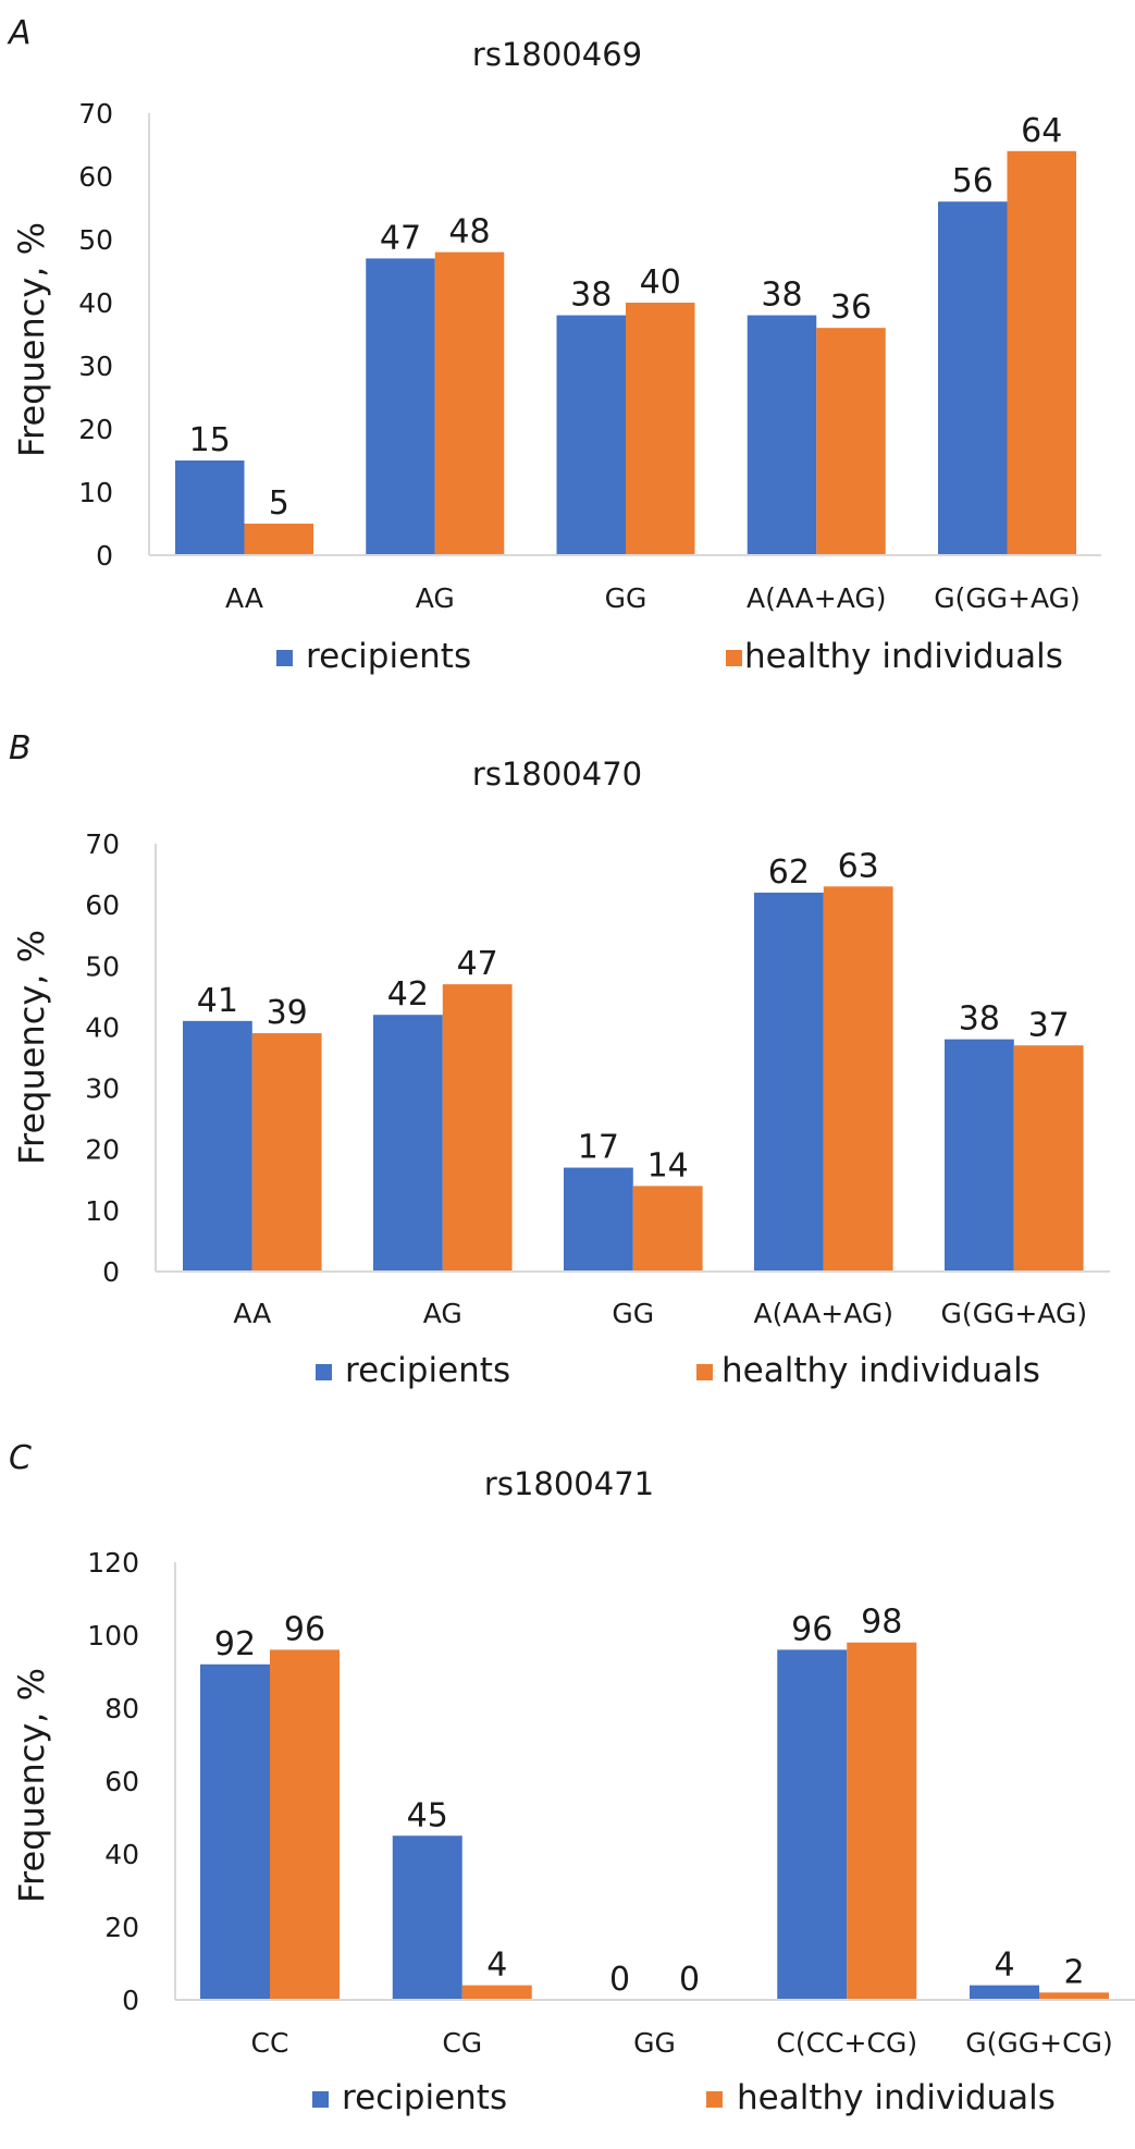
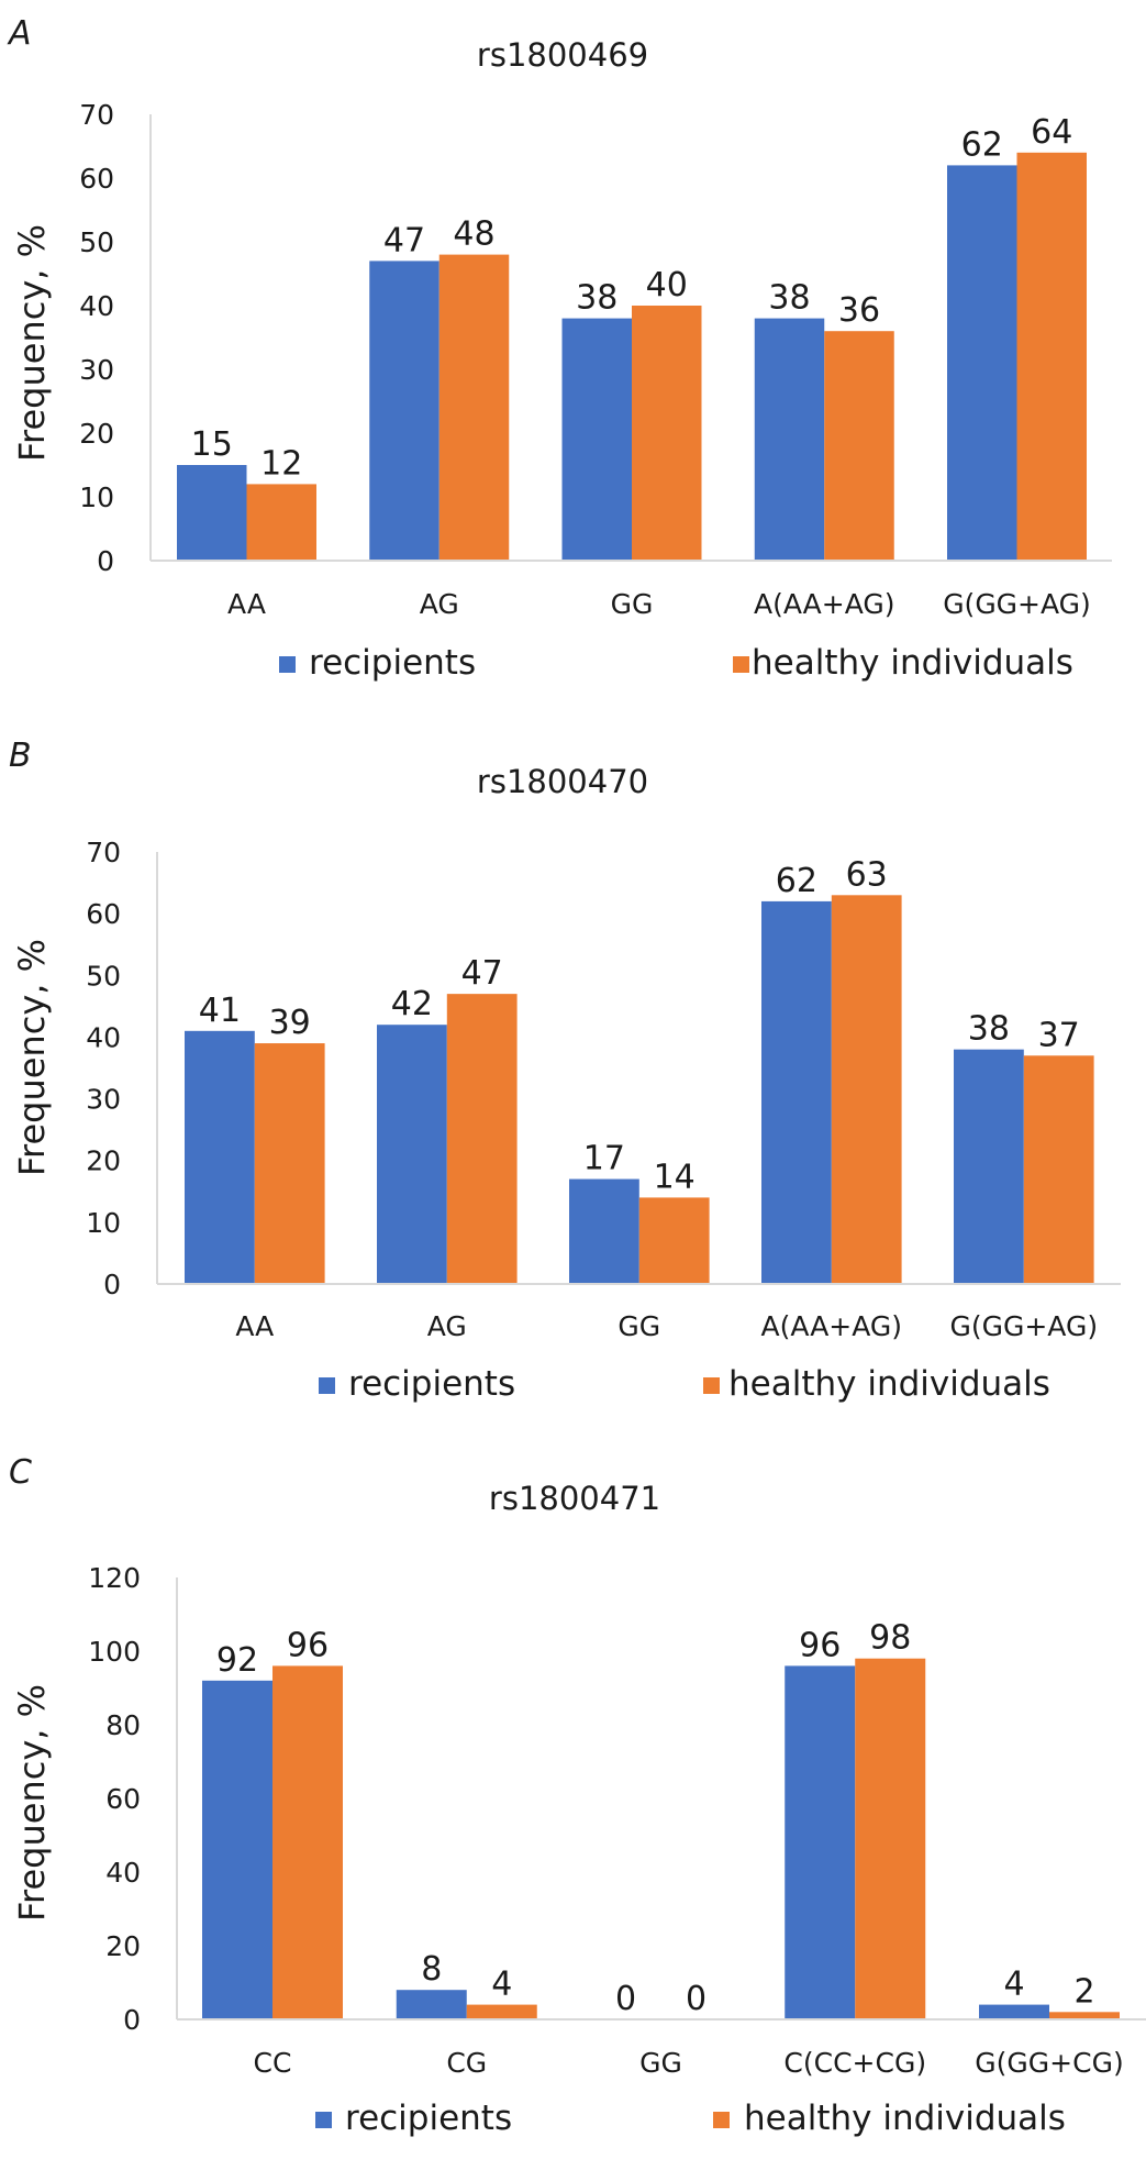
rs1800469/healthy individuals/AA: 5 -> 12
rs1800469/recipients/G(GG+AG): 56 -> 62
rs1800471/recipients/CG: 45 -> 8
